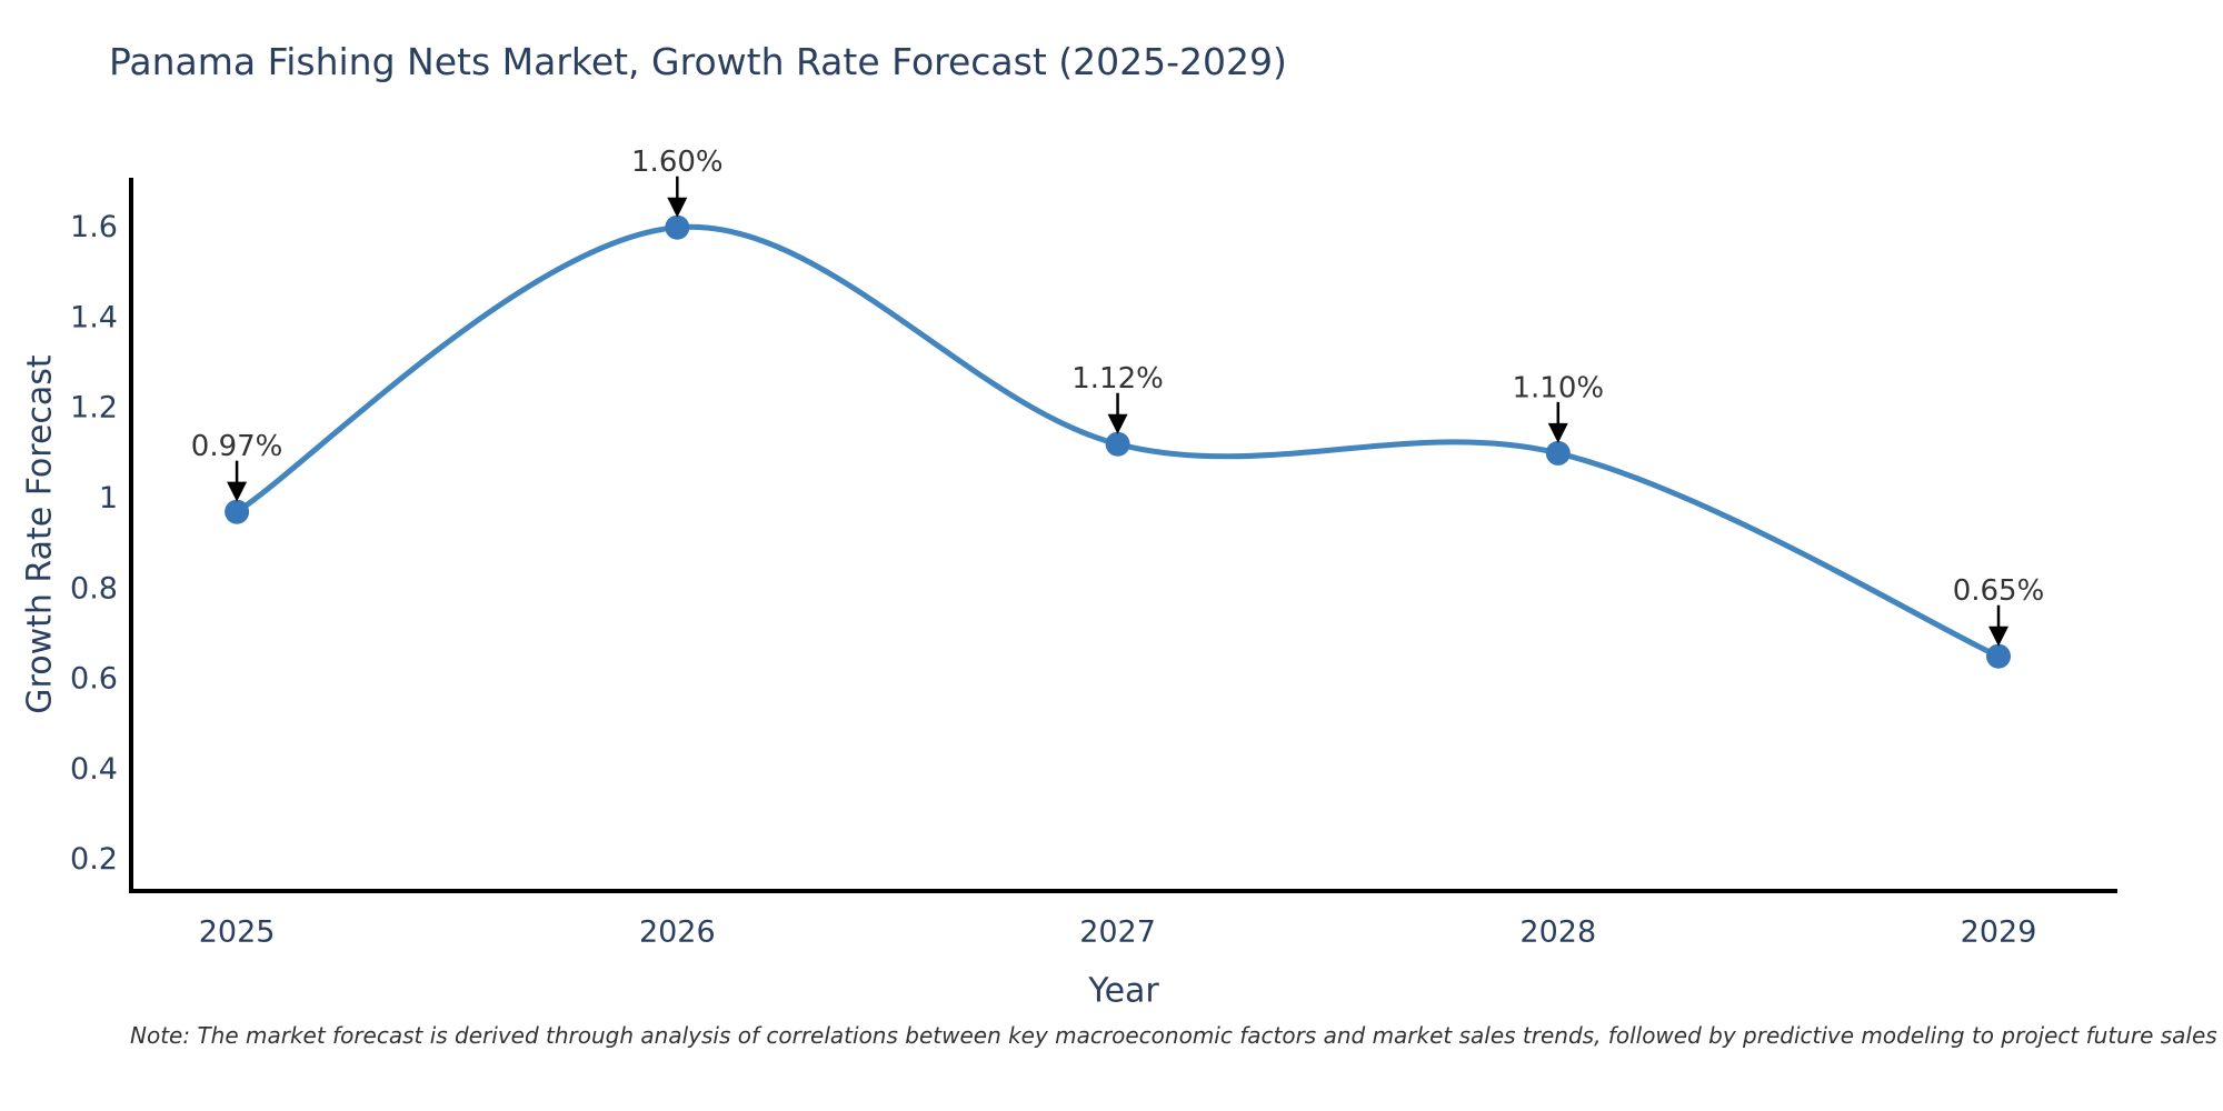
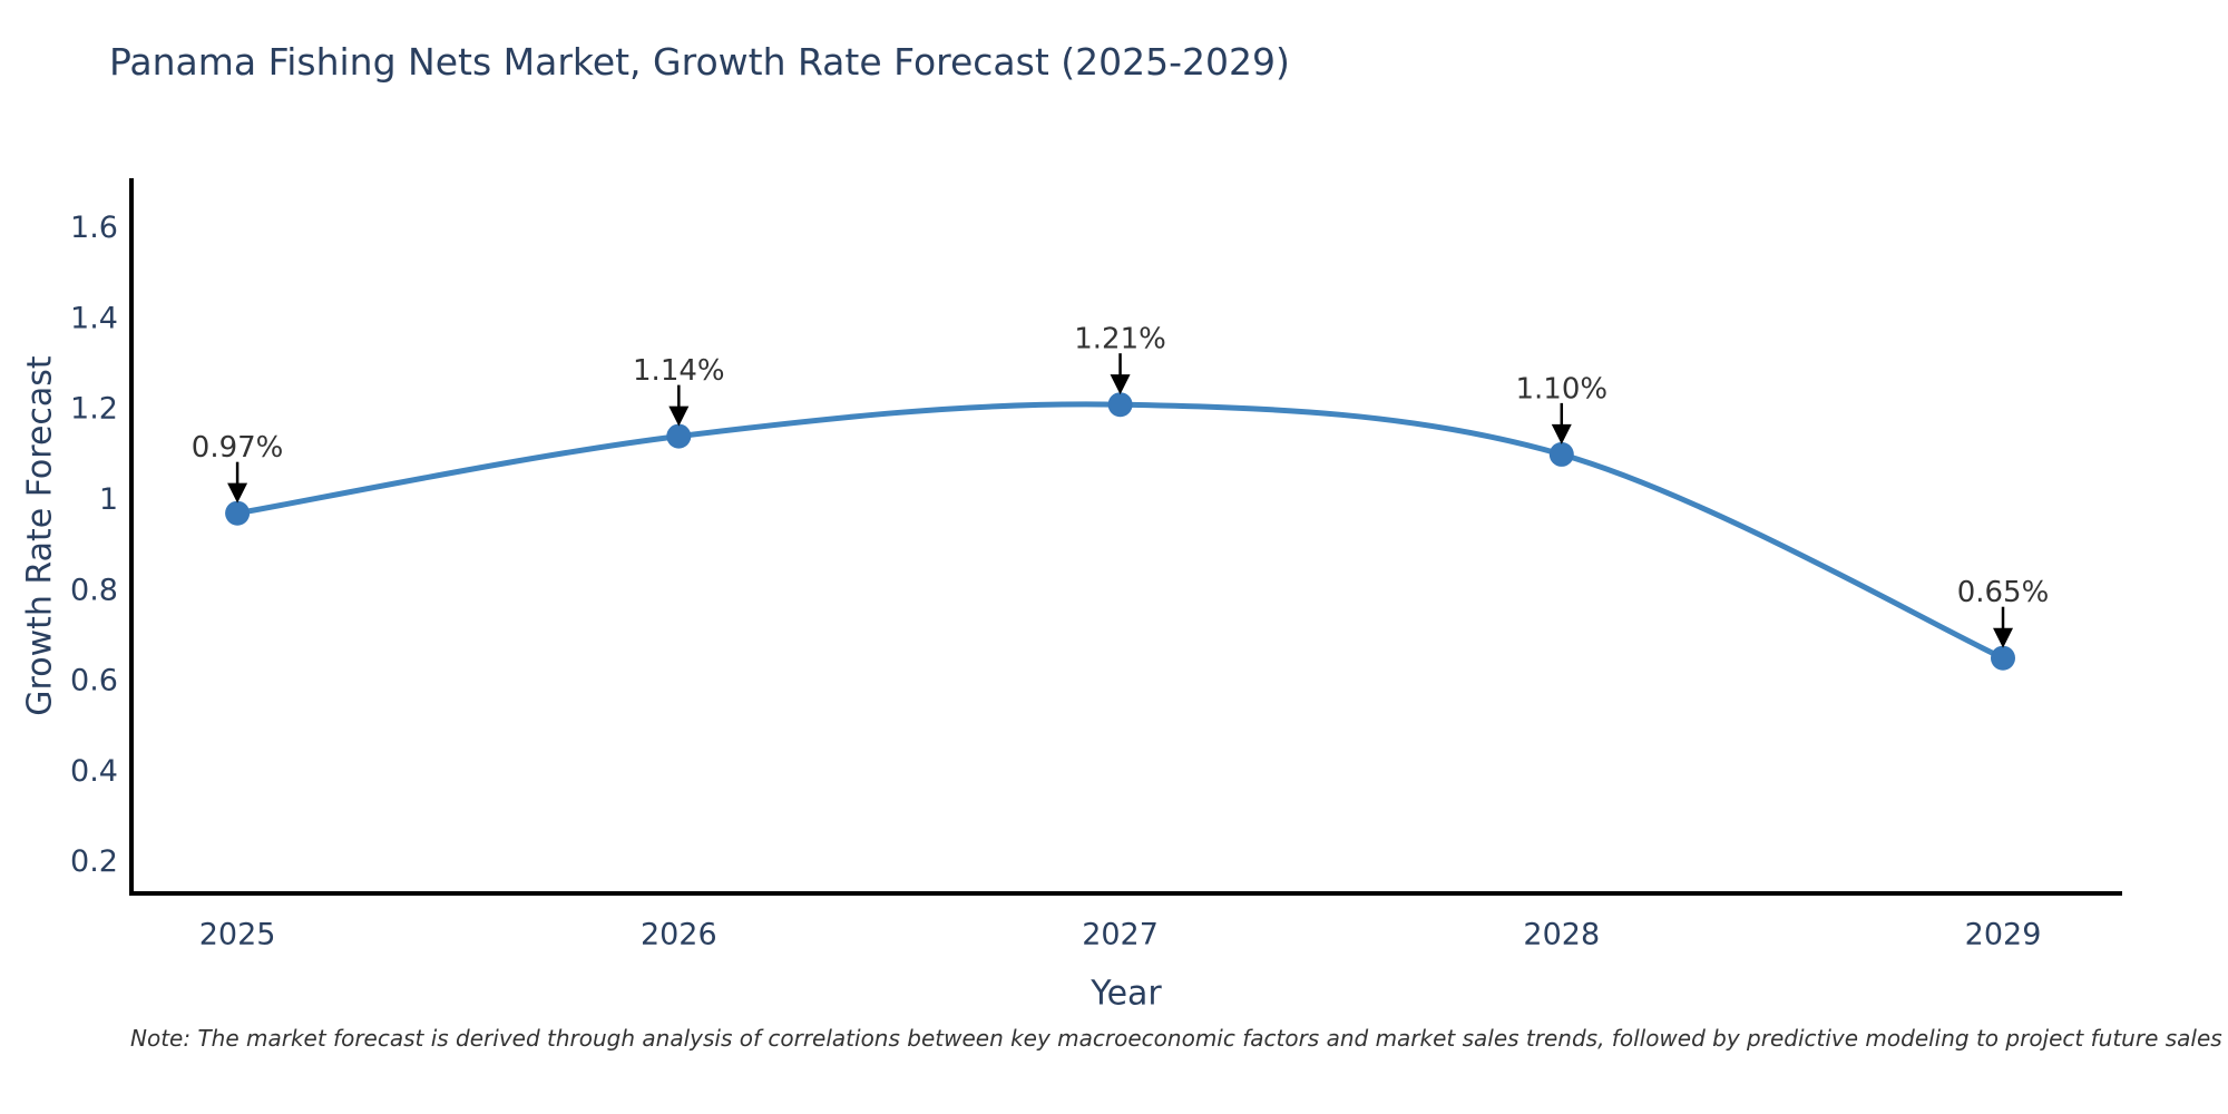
2026: 1.60% -> 1.14%
2027: 1.12% -> 1.21%
